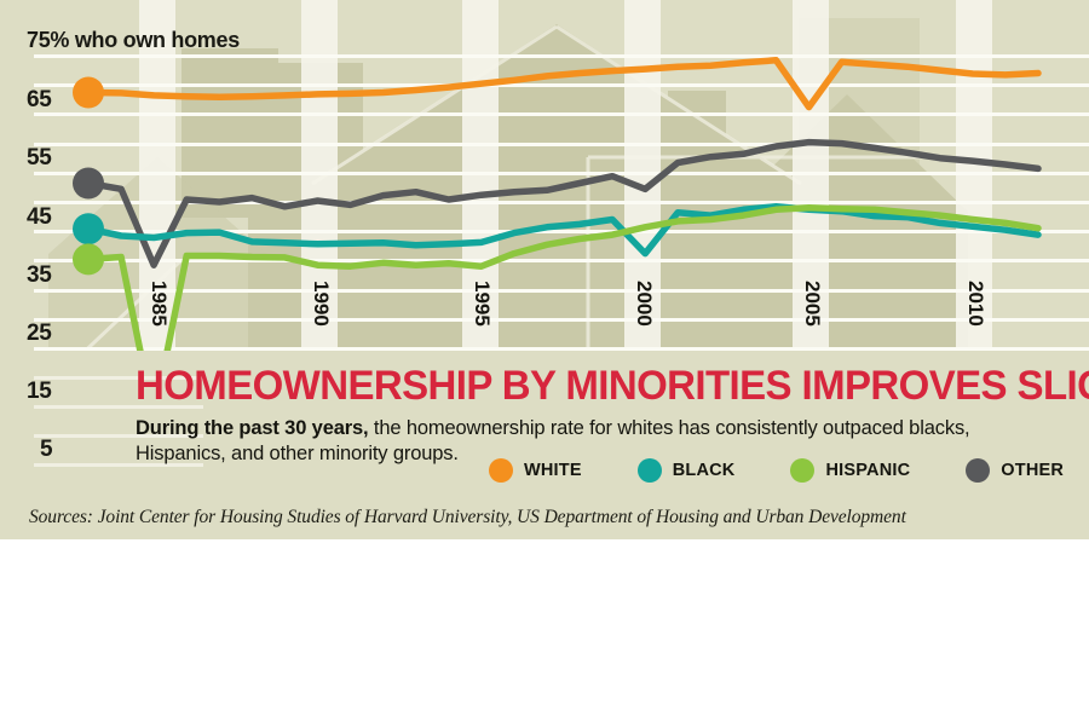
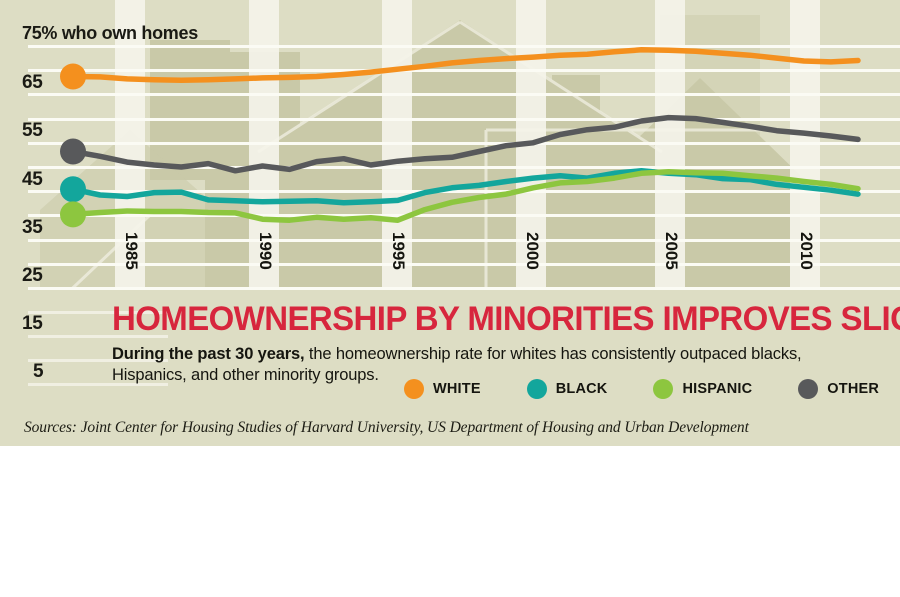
OTHER/1985: 39 -> 51
HISPANIC/1985: 13 -> 41
OTHER/2000: 52 -> 55
BLACK/2000: 41 -> 48
WHITE/2005: 66 -> 74
